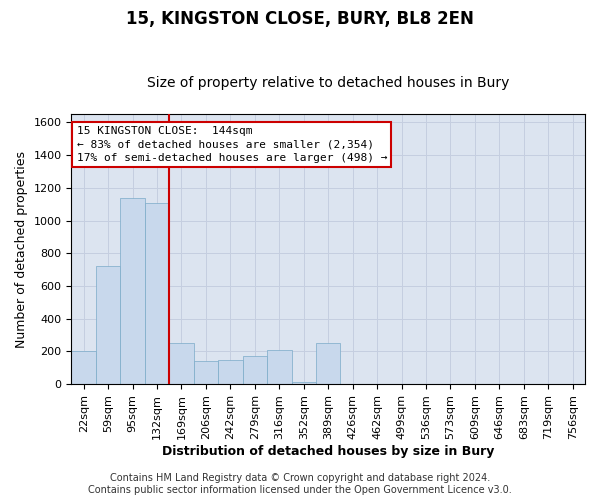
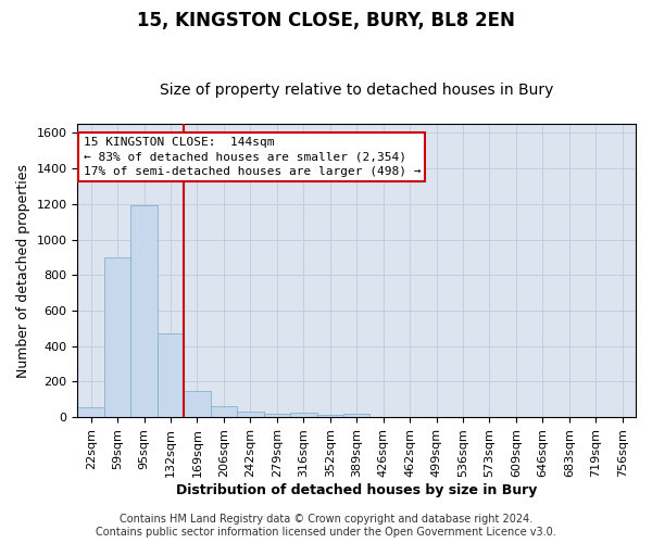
22sqm: 200 -> 60
59sqm: 720 -> 900
95sqm: 1140 -> 1200
132sqm: 1110 -> 470
169sqm: 250 -> 150
206sqm: 140 -> 60
242sqm: 150 -> 30
279sqm: 170 -> 20
316sqm: 210 -> 20
389sqm: 250 -> 20
